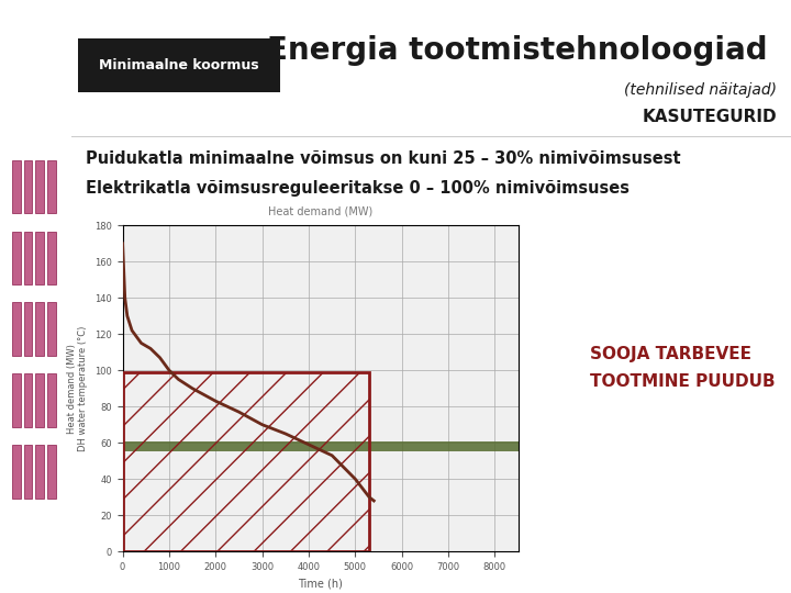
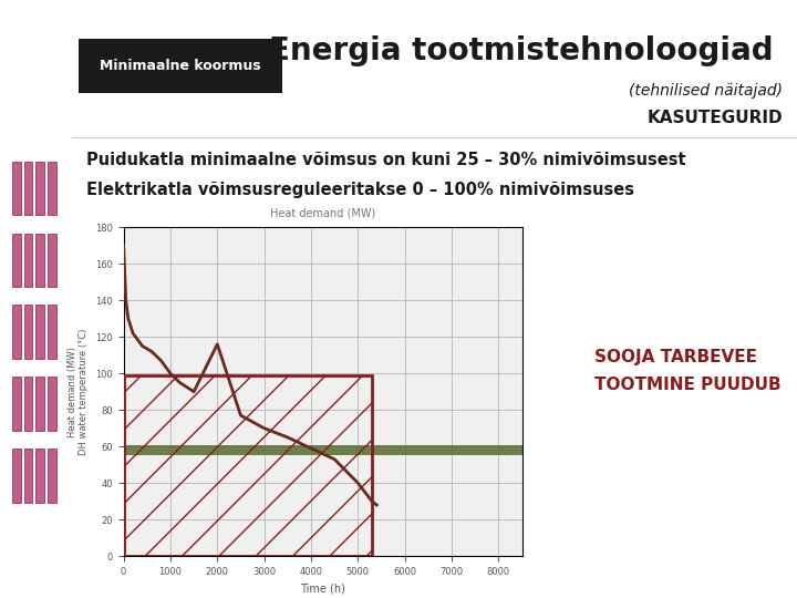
2000: 83 -> 116
